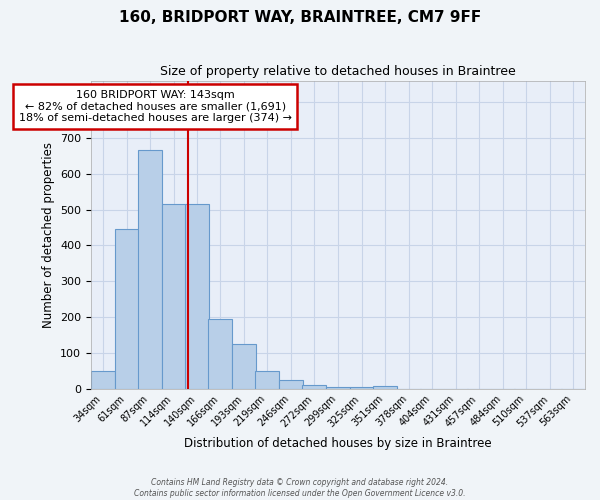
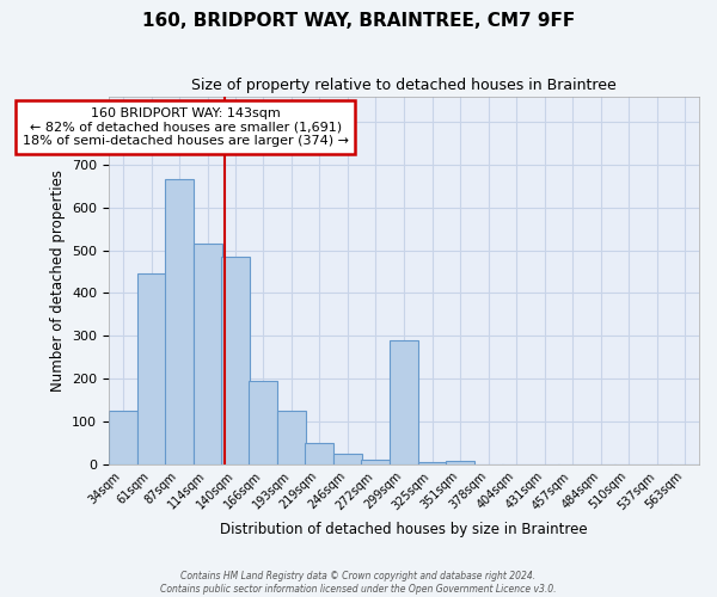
34sqm: 50 -> 125
140sqm: 515 -> 485
299sqm: 5 -> 290
